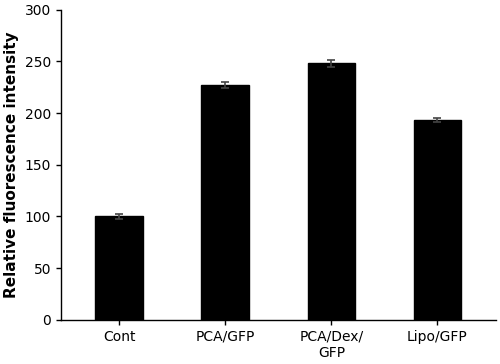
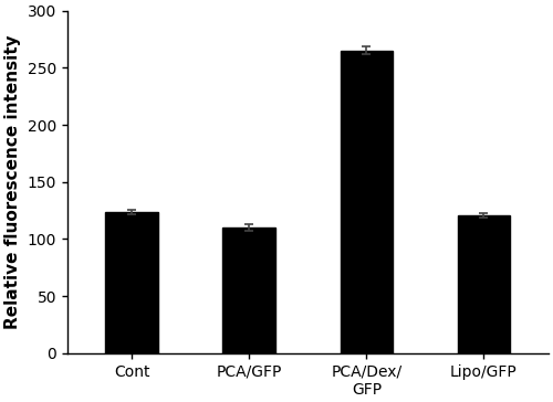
Cont: 100 -> 124
PCA/GFP: 227 -> 110
PCA/Dex/ GFP: 248 -> 265
Lipo/GFP: 193 -> 121
